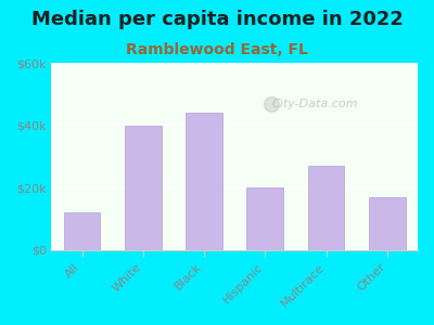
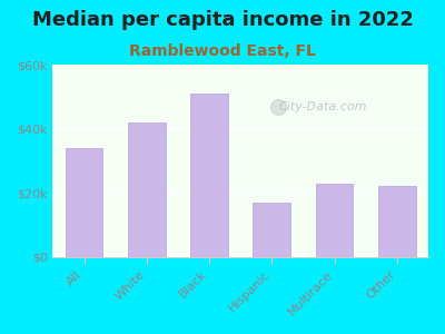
All: $12k -> $34k
White: $40k -> $42k
Black: $44k -> $51k
Hispanic: $20k -> $17k
Multirace: $27k -> $23k
Other: $17k -> $22k
